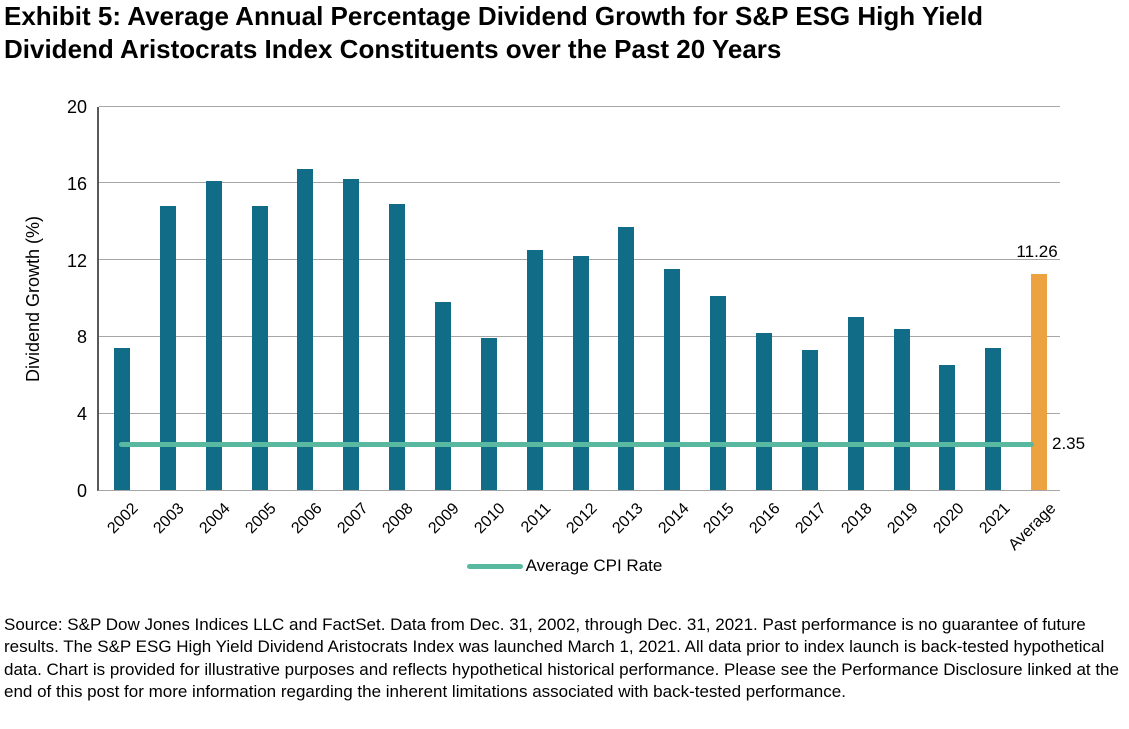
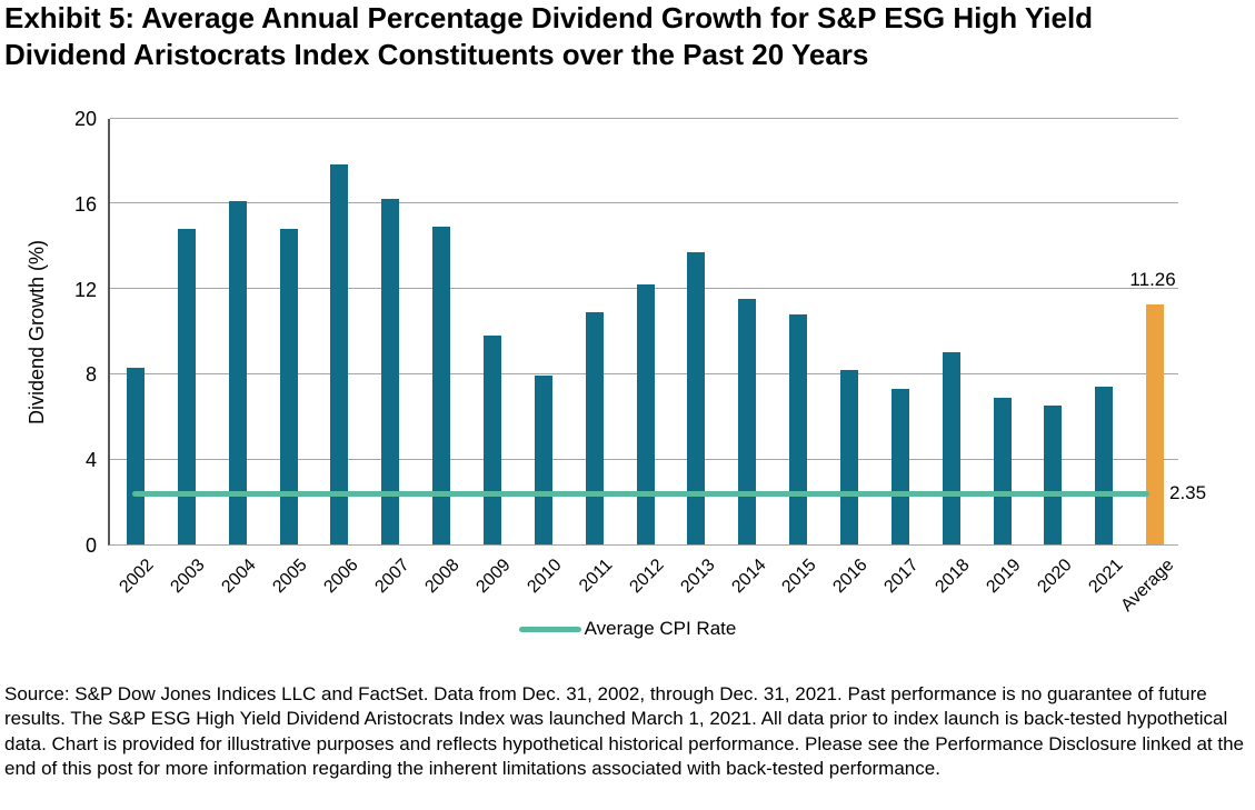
2002: 7.4 -> 8.3
2006: 16.7 -> 17.8
2011: 12.5 -> 10.9
2015: 10.1 -> 10.8
2019: 8.4 -> 6.9
